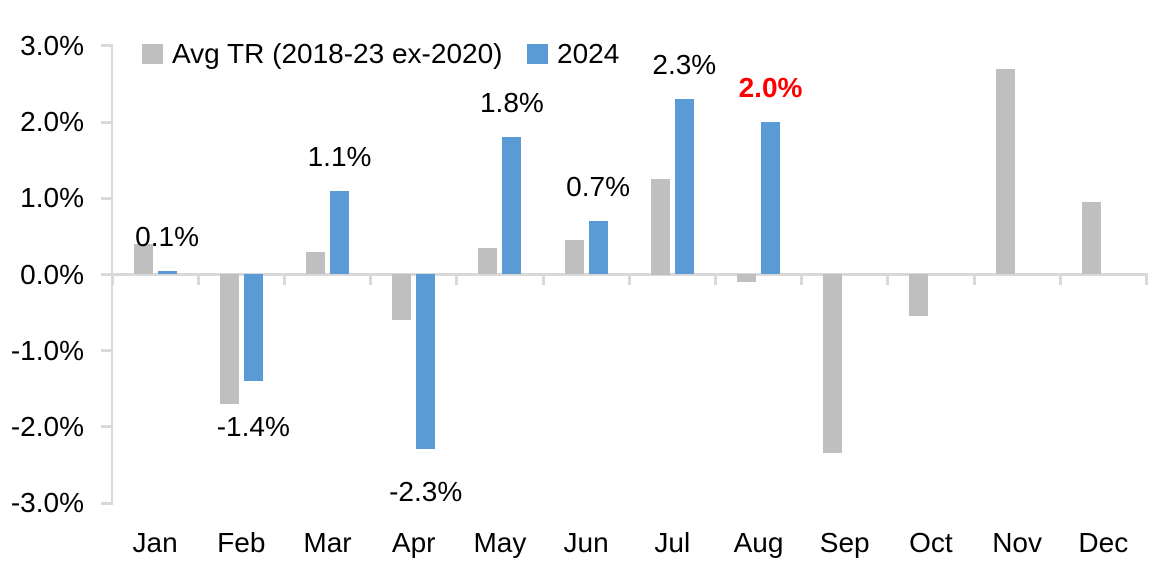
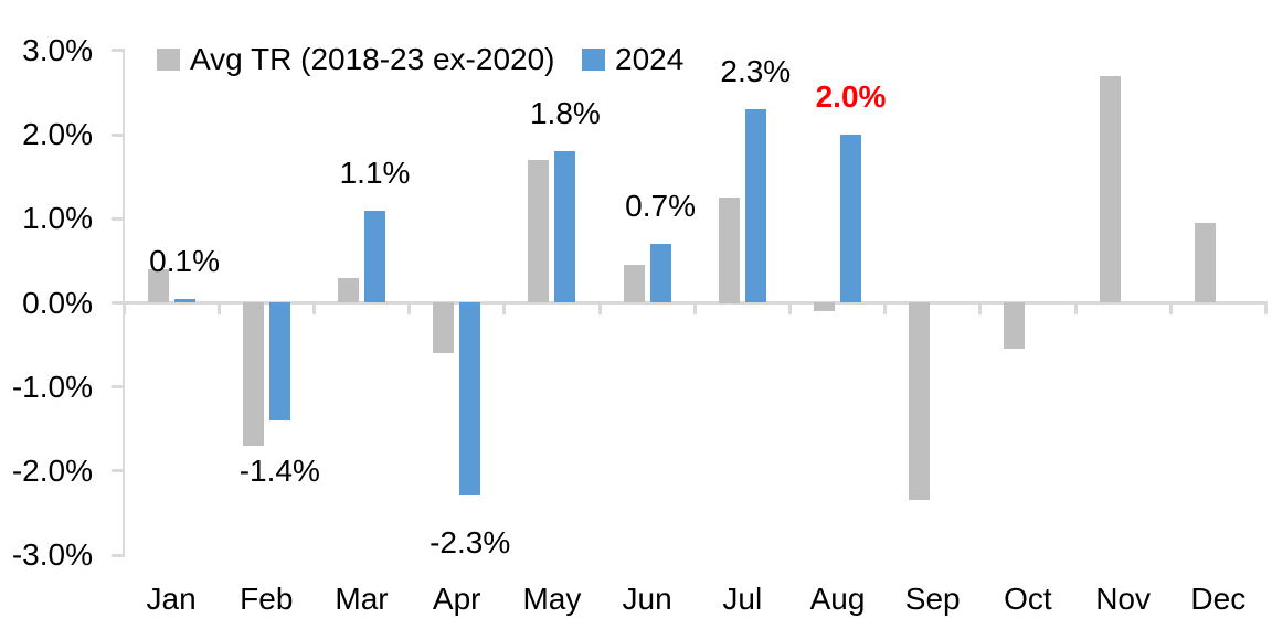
Avg TR (2018-23 ex-2020)/May: 0.3% -> 1.7%
